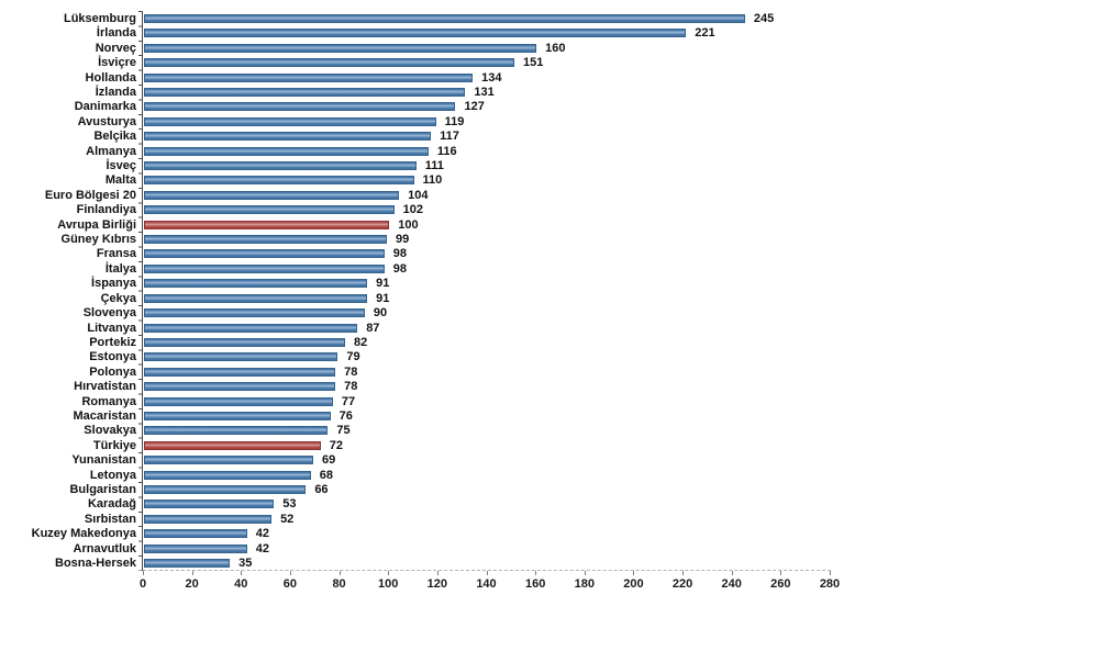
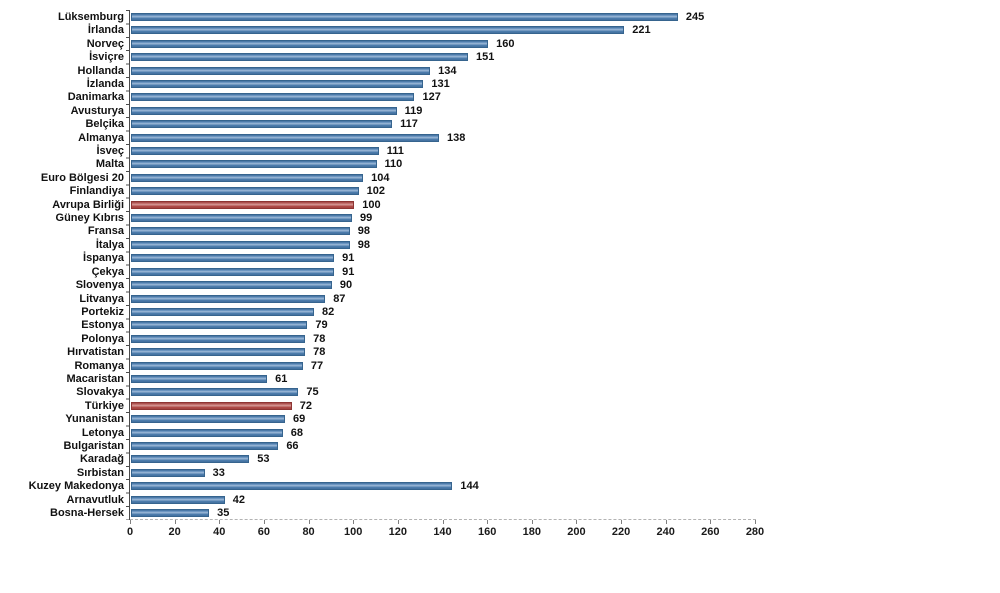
Almanya: 116 -> 138
Macaristan: 76 -> 61
Sırbistan: 52 -> 33
Kuzey Makedonya: 42 -> 144
